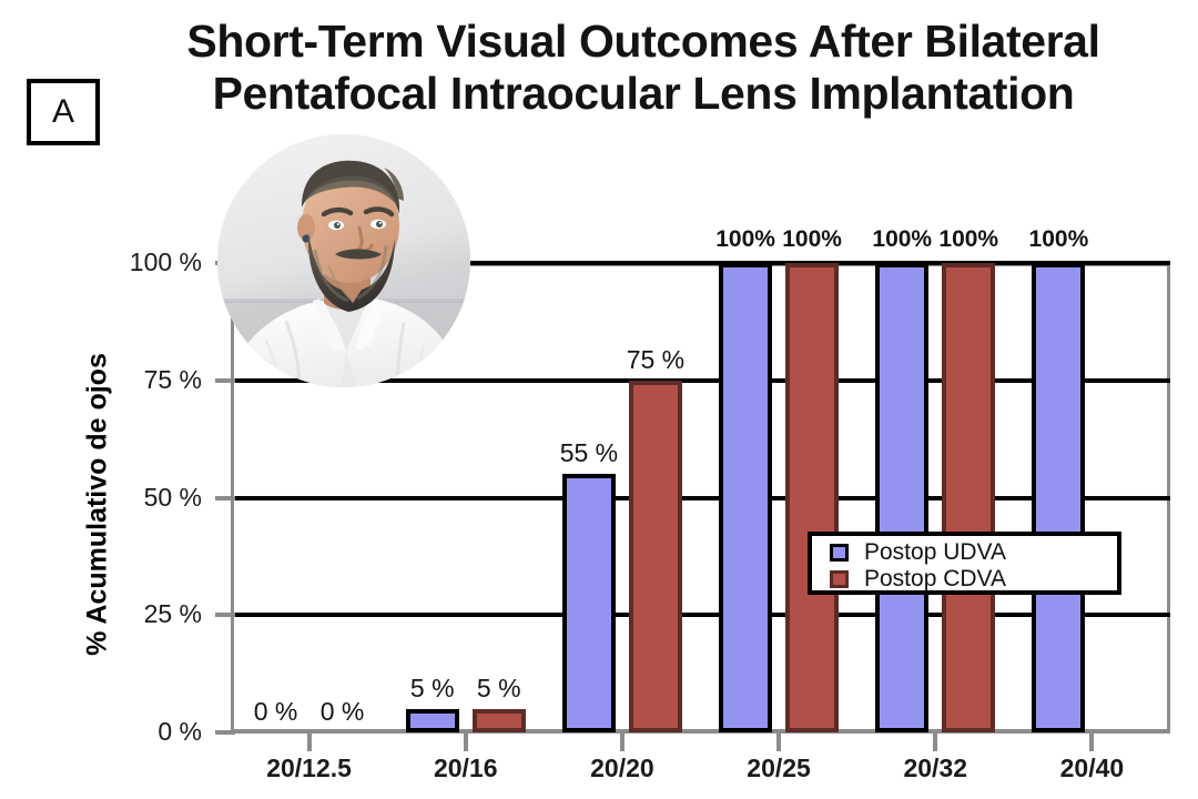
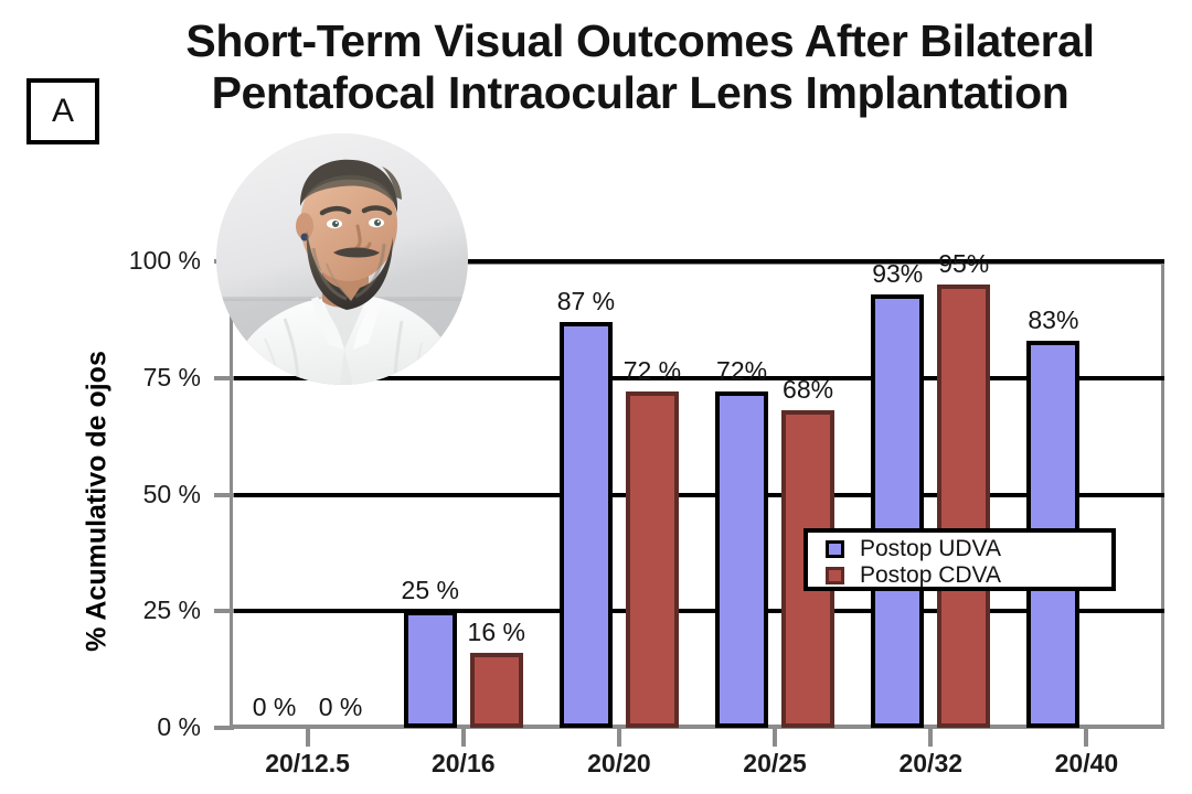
Postop UDVA/20/16: 5 -> 25
Postop CDVA/20/16: 5 -> 16
Postop UDVA/20/20: 55 -> 87
Postop CDVA/20/20: 75 -> 72
Postop UDVA/20/25: 100% -> 72%
Postop CDVA/20/25: 100% -> 68%
Postop UDVA/20/32: 100% -> 93%
Postop CDVA/20/32: 100% -> 95%
Postop UDVA/20/40: 100% -> 83%
